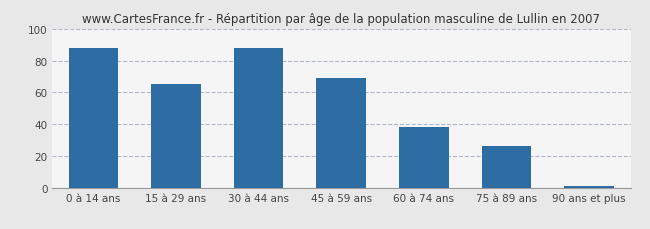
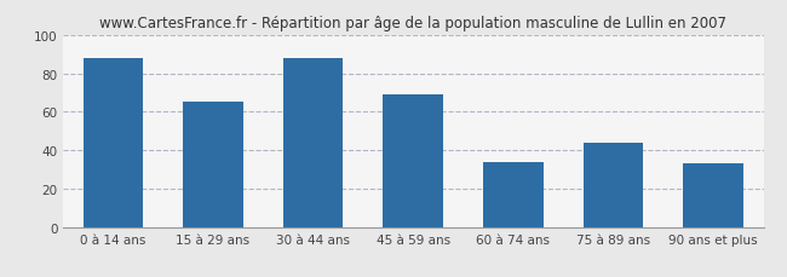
60 à 74 ans: 38 -> 34
75 à 89 ans: 26 -> 44
90 ans et plus: 1 -> 33
